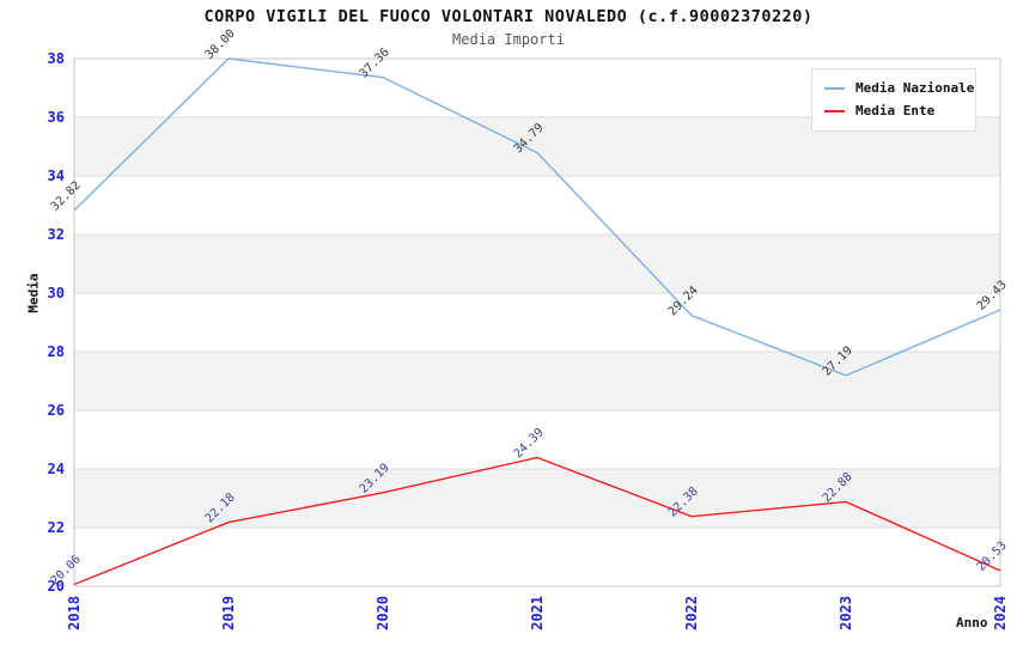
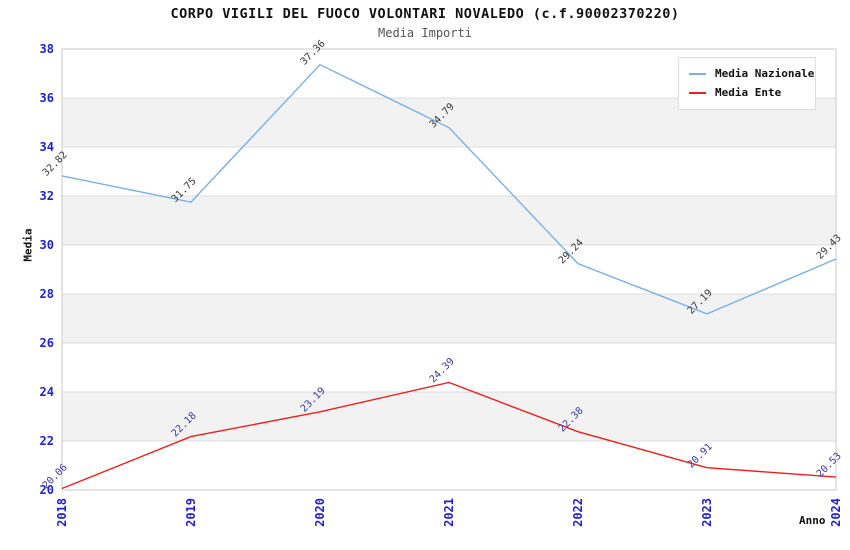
Media Nazionale/2019: 38.00 -> 31.75
Media Ente/2023: 22.88 -> 20.91
